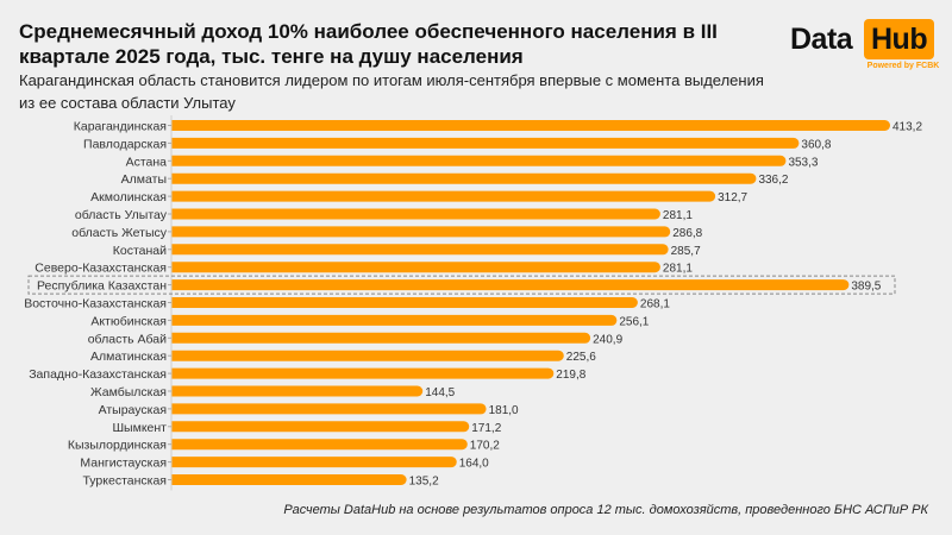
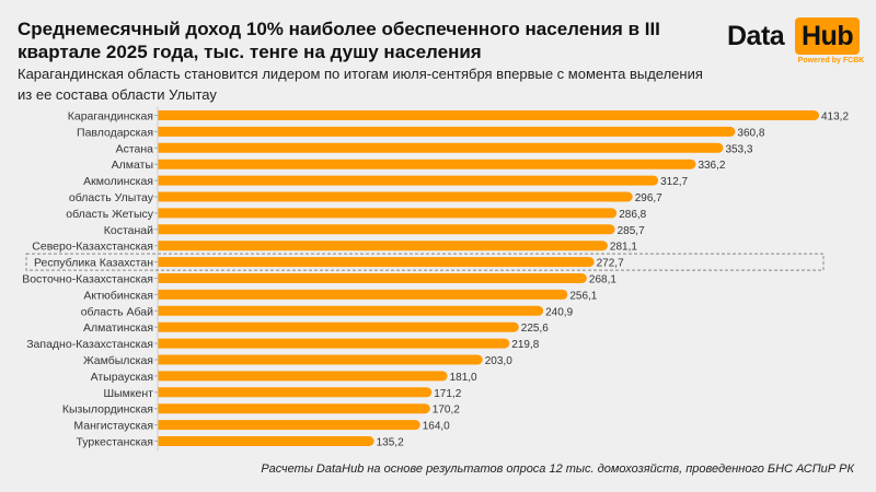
область Улытау: 281,1 -> 296,7
Республика Казахстан: 389,5 -> 272,7
Жамбылская: 144,5 -> 203,0
